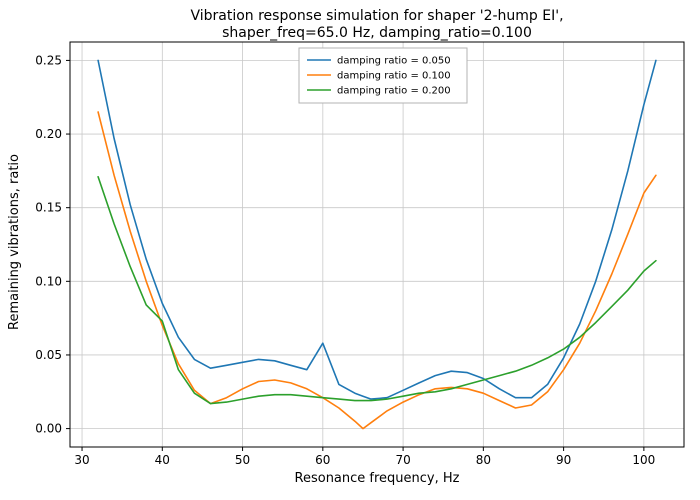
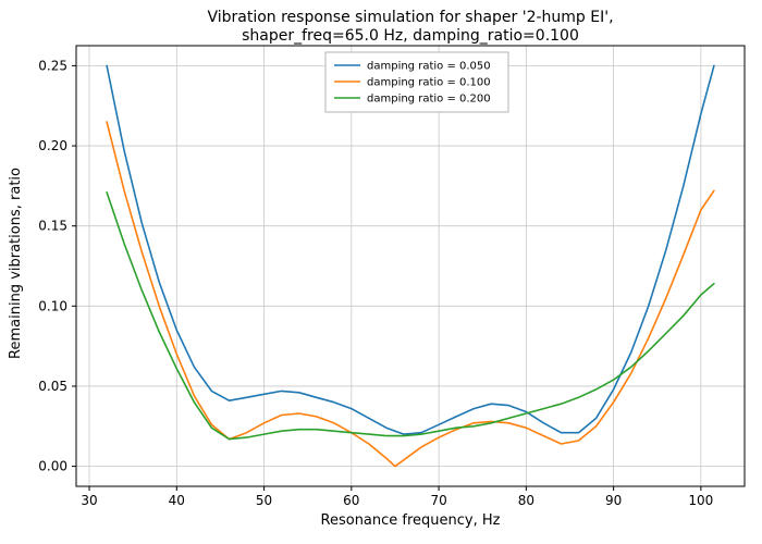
damping ratio = 0.200/40: 0.073 -> 0.061
damping ratio = 0.050/60: 0.058 -> 0.036
